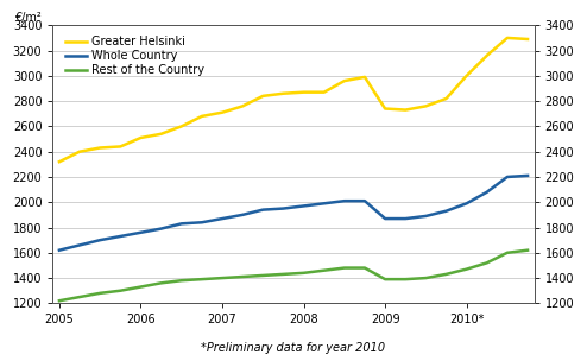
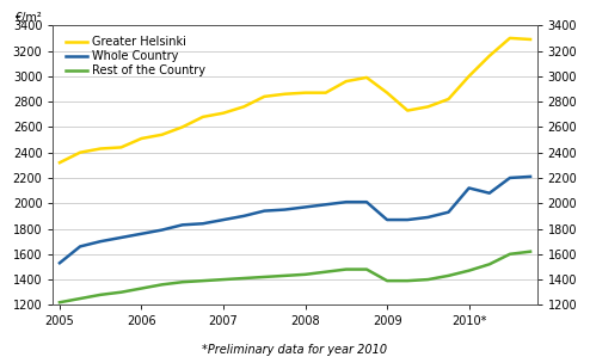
Whole Country/2005: 1620 -> 1530
Greater Helsinki/2009: 2740 -> 2870
Whole Country/2010*: 1990 -> 2120
